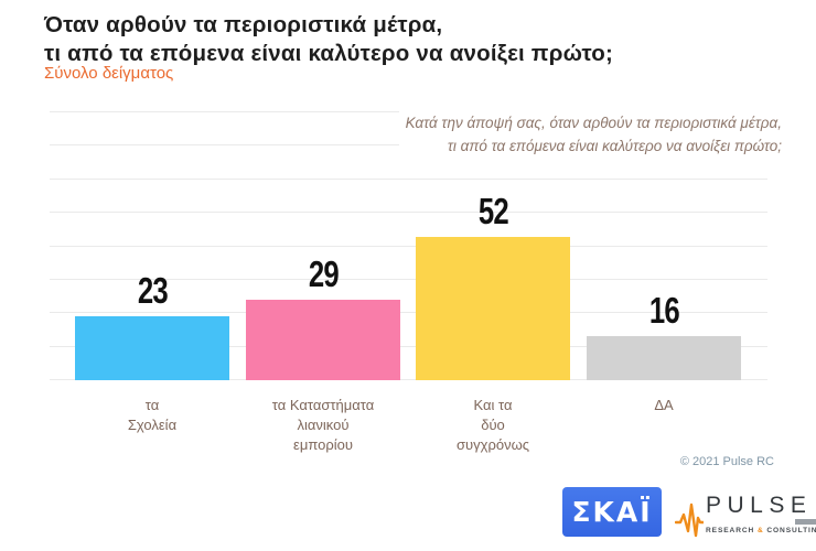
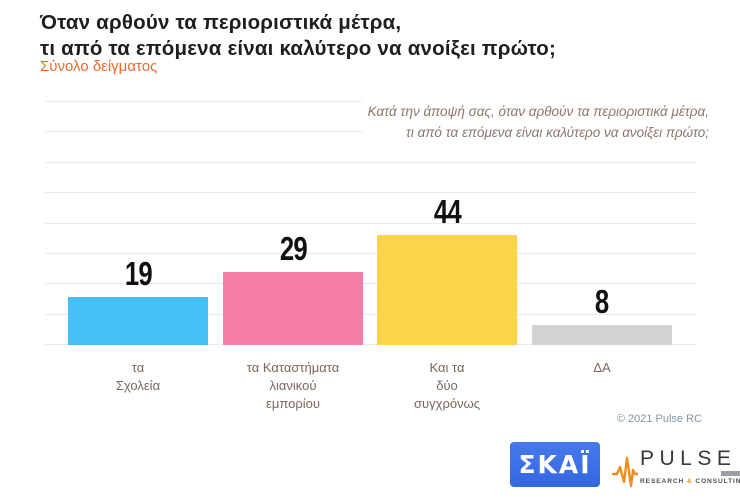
τα Σχολεία: 23 -> 19
Και τα δύο συγχρόνως: 52 -> 44
ΔΑ: 16 -> 8
